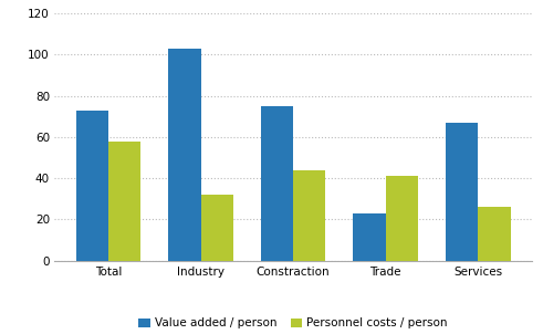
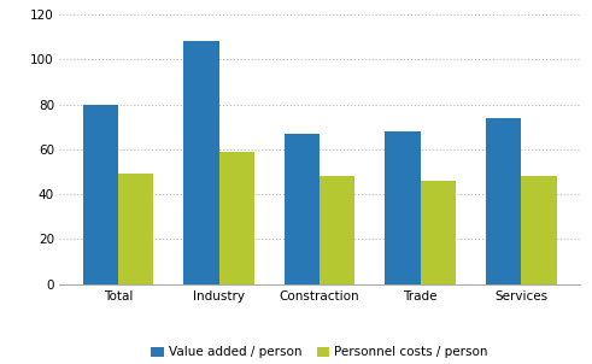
Value added / person/Total: 73 -> 80
Personnel costs / person/Total: 58 -> 49
Value added / person/Industry: 103 -> 108
Personnel costs / person/Industry: 32 -> 59
Value added / person/Constraction: 75 -> 67
Personnel costs / person/Constraction: 44 -> 48
Value added / person/Trade: 23 -> 68
Personnel costs / person/Trade: 41 -> 46
Value added / person/Services: 67 -> 74
Personnel costs / person/Services: 26 -> 48
